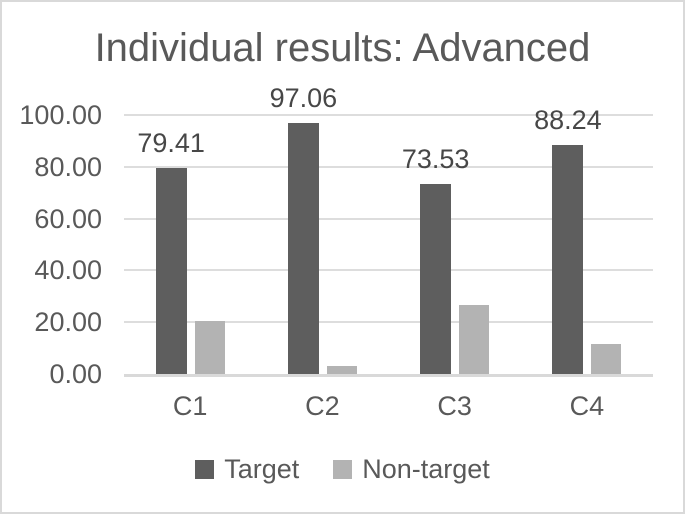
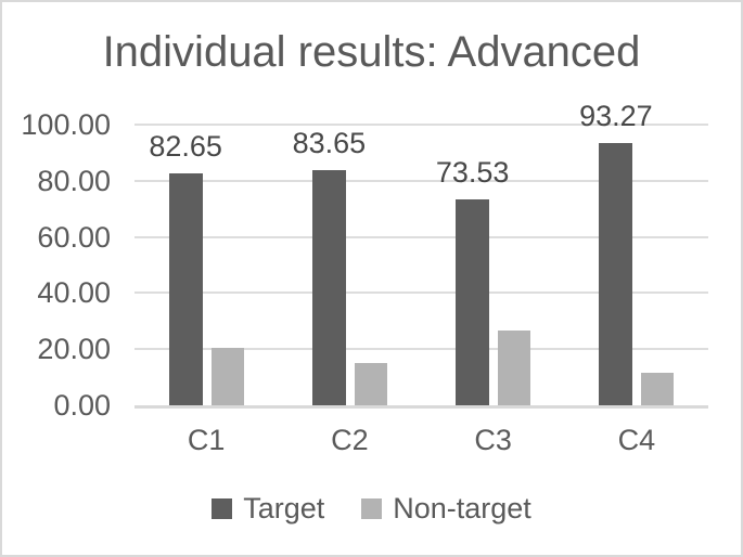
Target/C1: 79.41 -> 82.65
Target/C2: 97.06 -> 83.65
Non-target/C2: 3 -> 15
Target/C4: 88.24 -> 93.27
